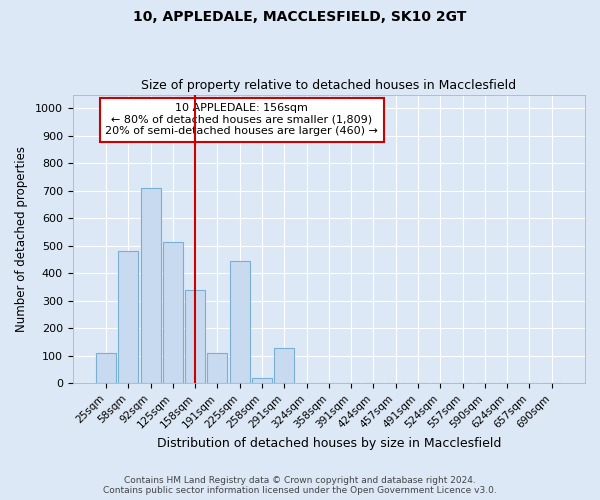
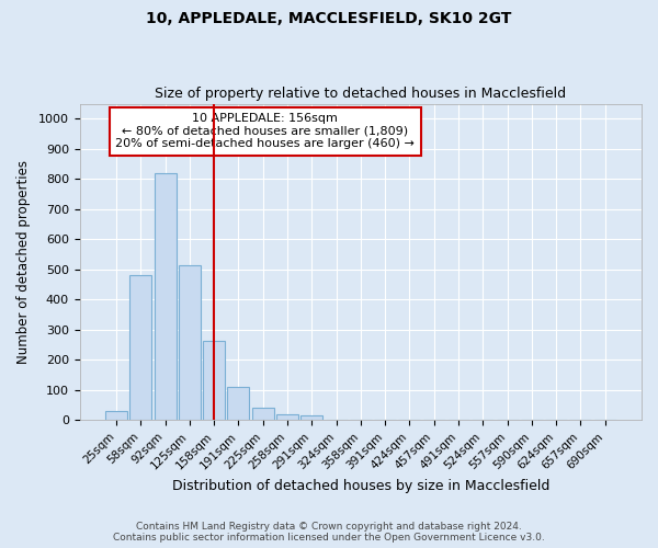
25sqm: 110 -> 30
92sqm: 710 -> 820
158sqm: 340 -> 265
225sqm: 445 -> 40
291sqm: 130 -> 15
